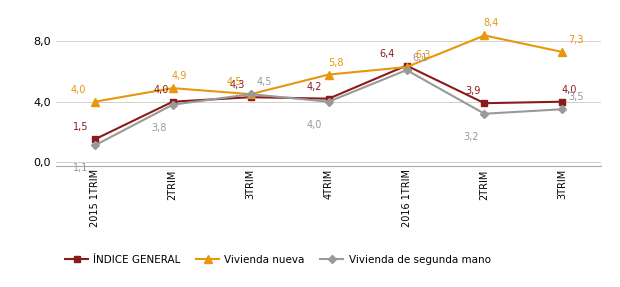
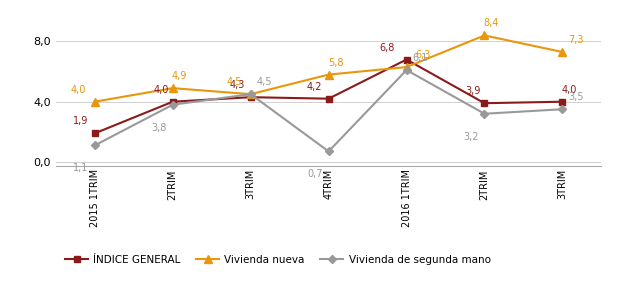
ÍNDICE GENERAL/2015 1TRIM: 1,5 -> 1,9
Vivienda de segunda mano/4TRIM: 4,0 -> 0,7
ÍNDICE GENERAL/2016 1TRIM: 6,4 -> 6,8
